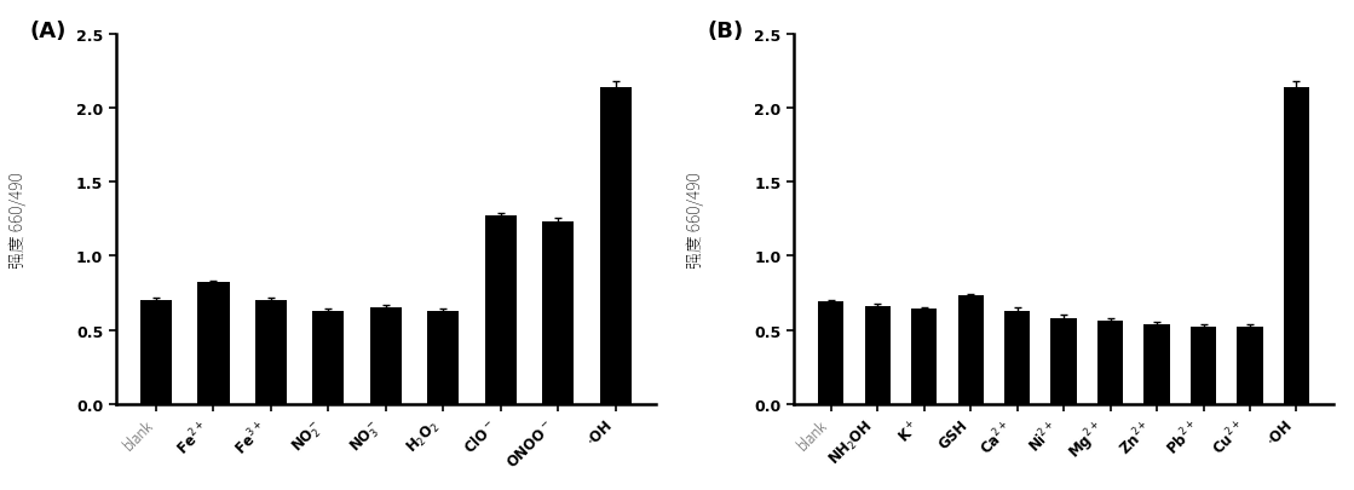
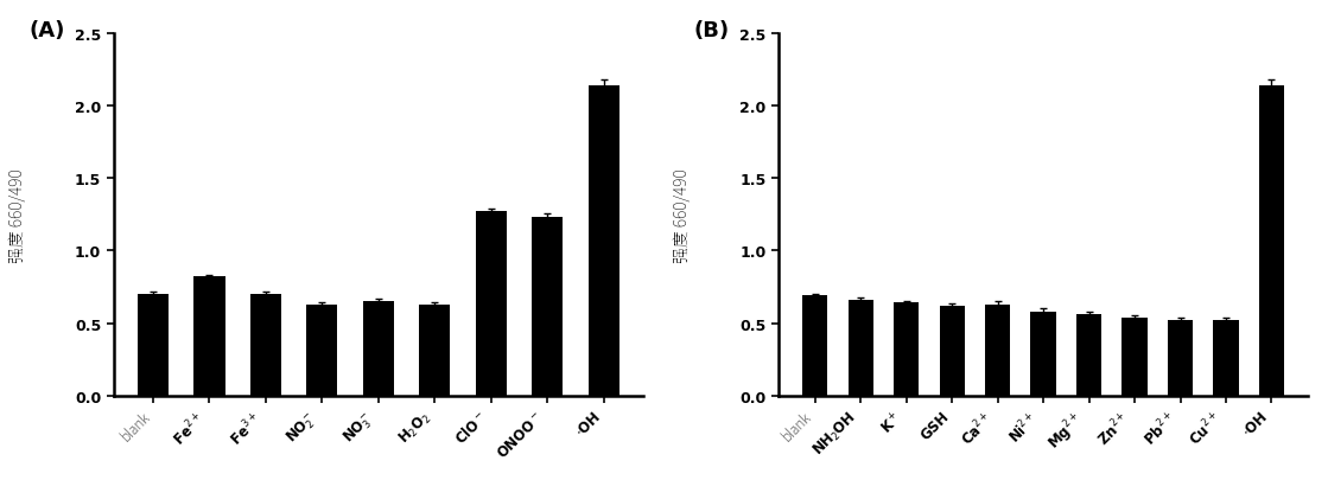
GSH: 0.73 -> 0.62
